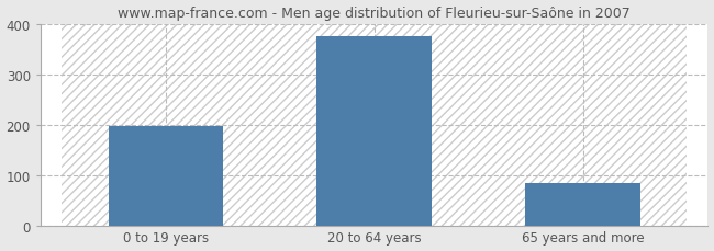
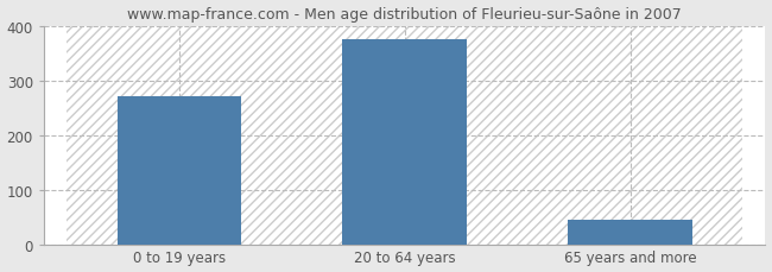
0 to 19 years: 196 -> 270
65 years and more: 83 -> 45
